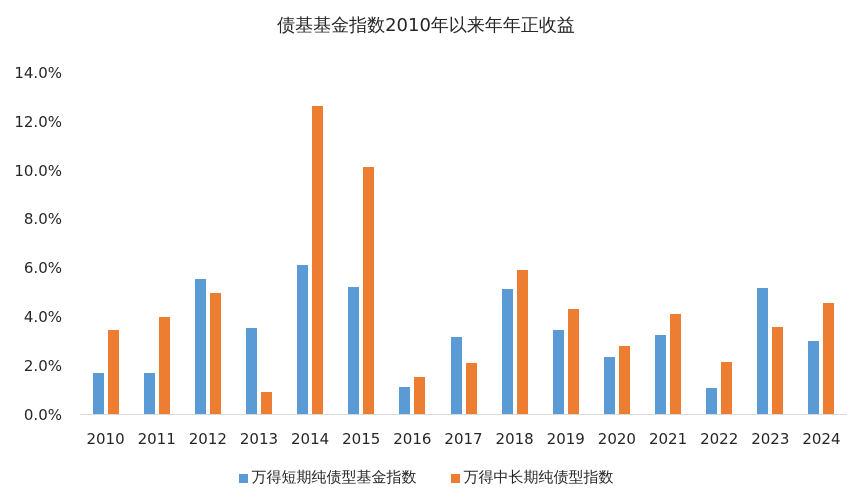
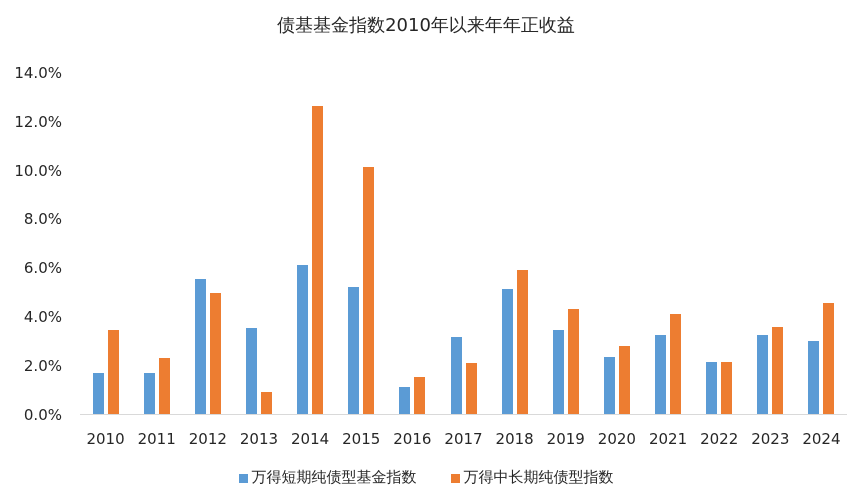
万得中长期纯债型指数/2011: 4.0% -> 2.3%
万得短期纯债型基金指数/2022: 1.1% -> 2.1%
万得短期纯债型基金指数/2023: 5.2% -> 3.3%
